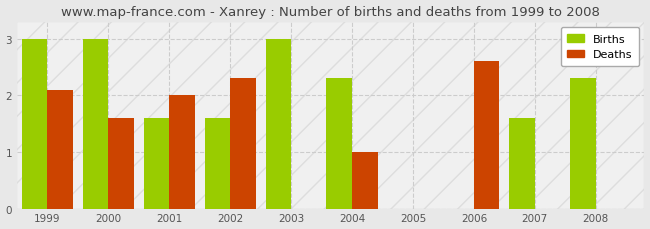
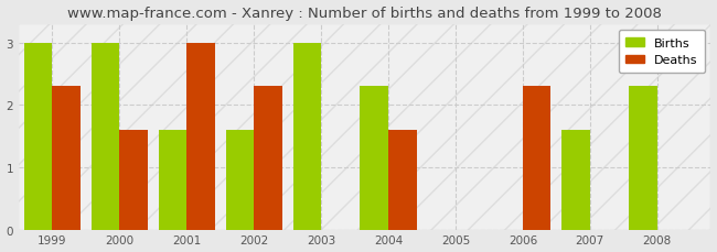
Deaths/1999: 2.1 -> 2.3
Deaths/2001: 2.0 -> 3.0
Deaths/2004: 1.0 -> 1.6
Deaths/2006: 2.6 -> 2.3
